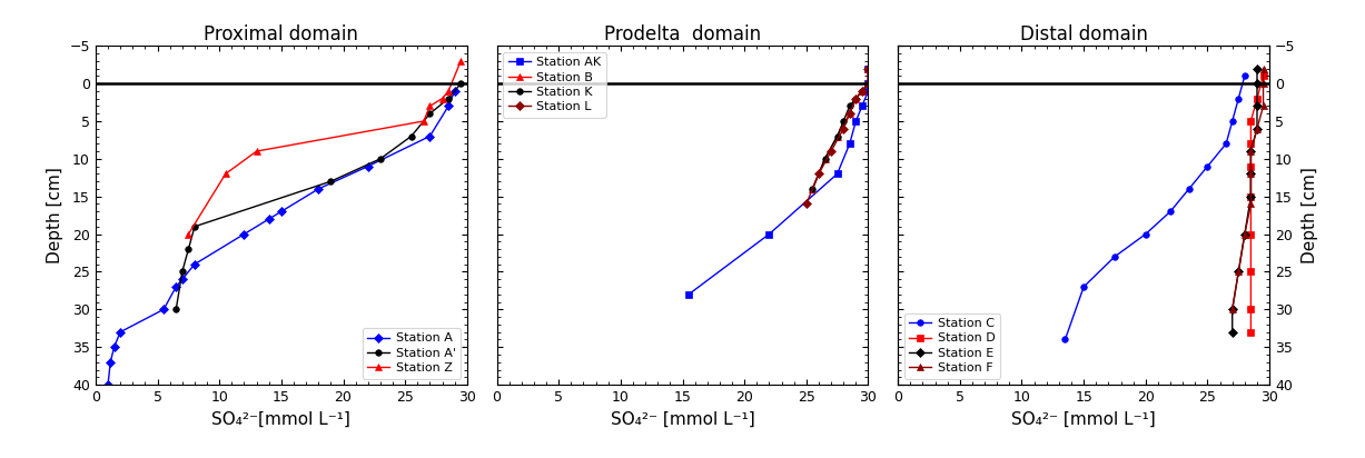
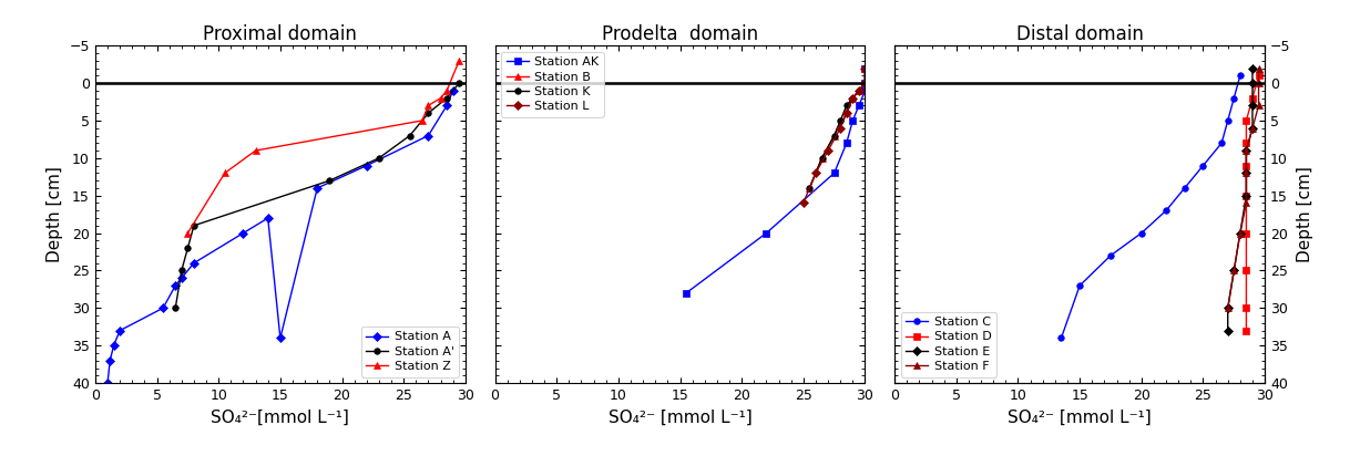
Proximal domain/Station A/15: 17 -> 34
